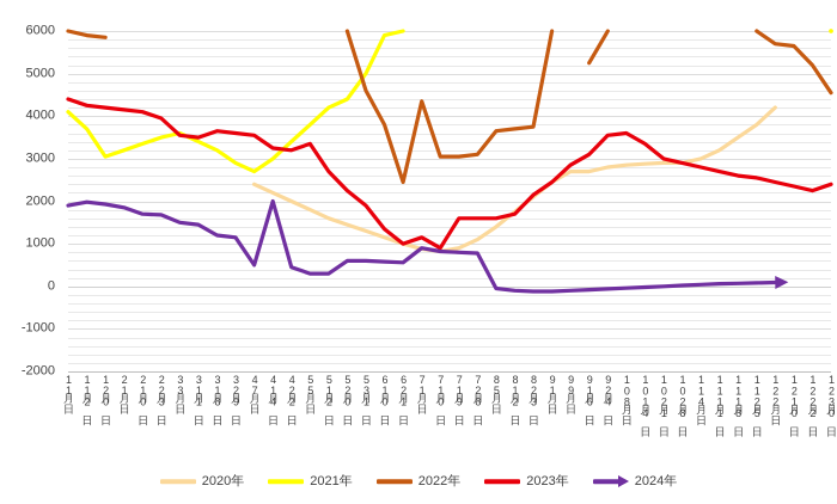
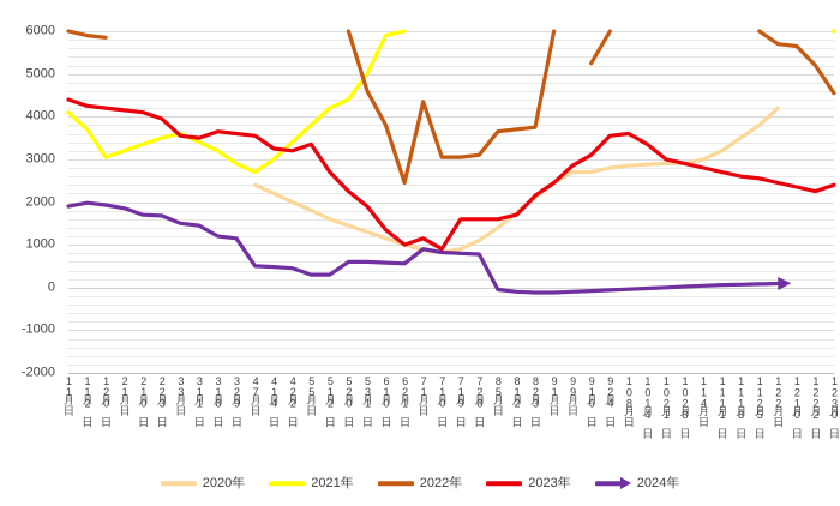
2024年/4月14日: 2000 -> 500
